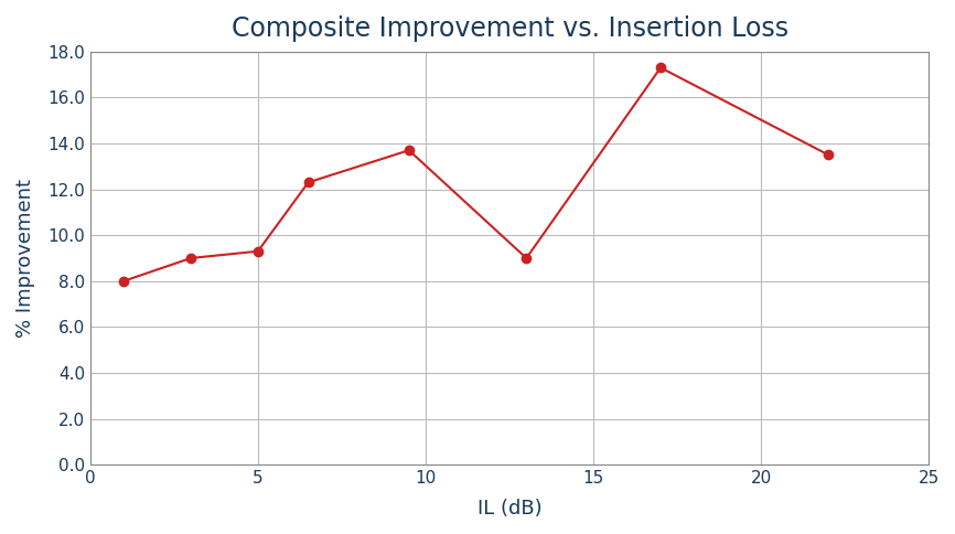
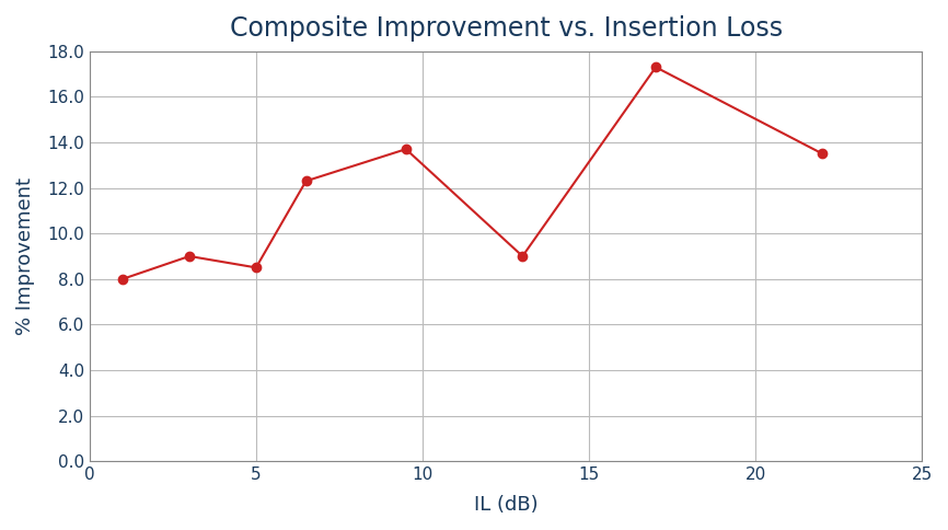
5: 9.3 -> 8.5
